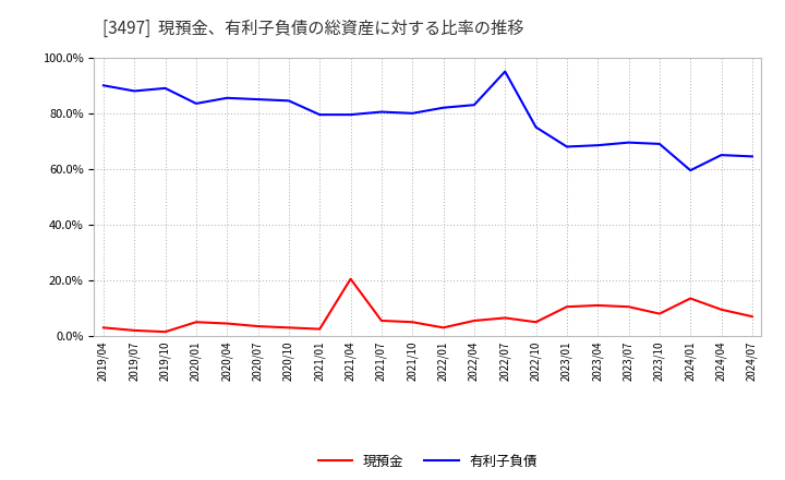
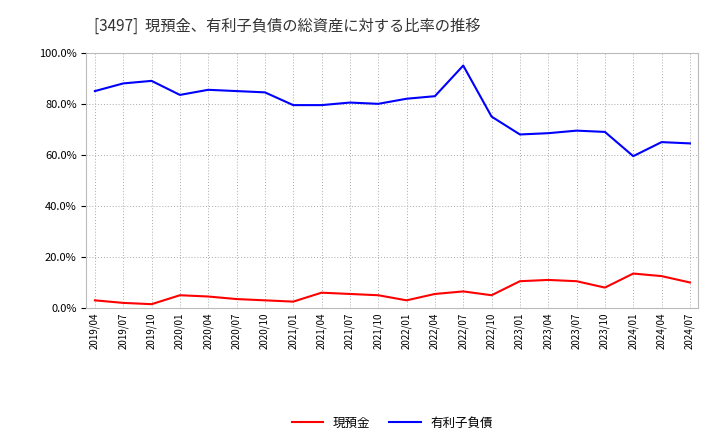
有利子負債/2019/04: 90.0% -> 85.0%
現預金/2021/04: 20.5% -> 6.0%
現預金/2024/04: 9.5% -> 12.5%
現預金/2024/07: 7.0% -> 10.0%
